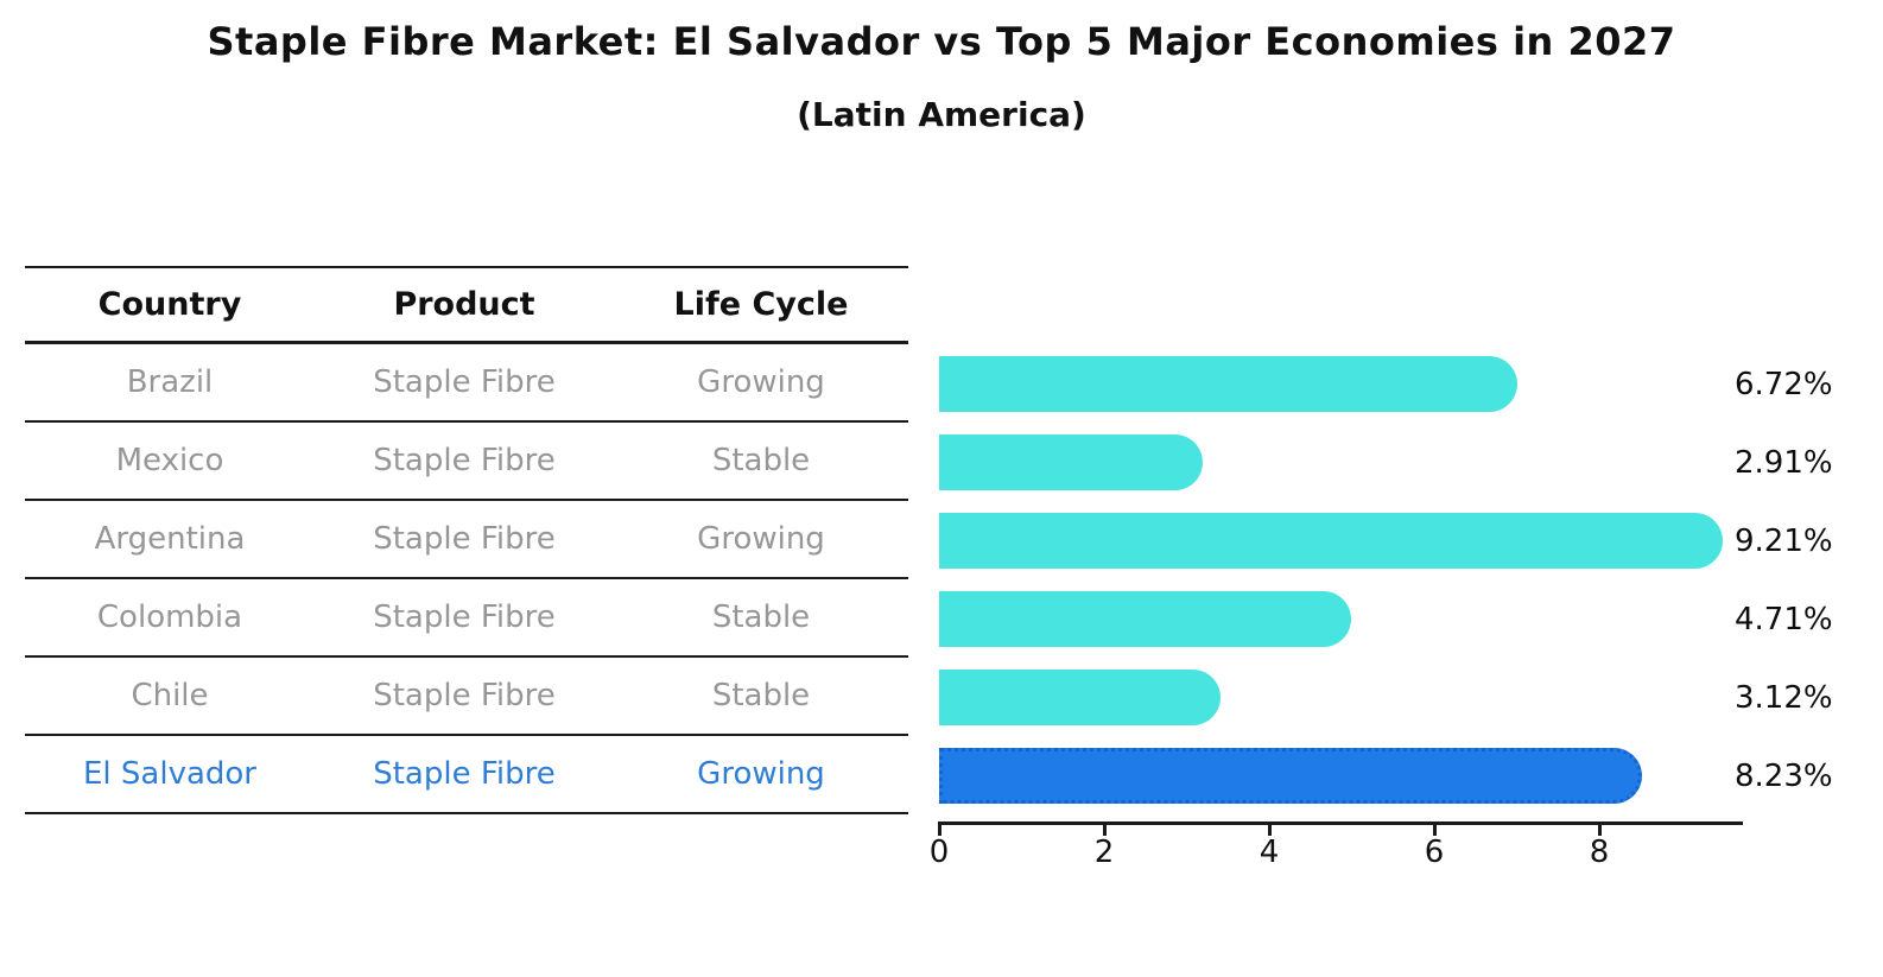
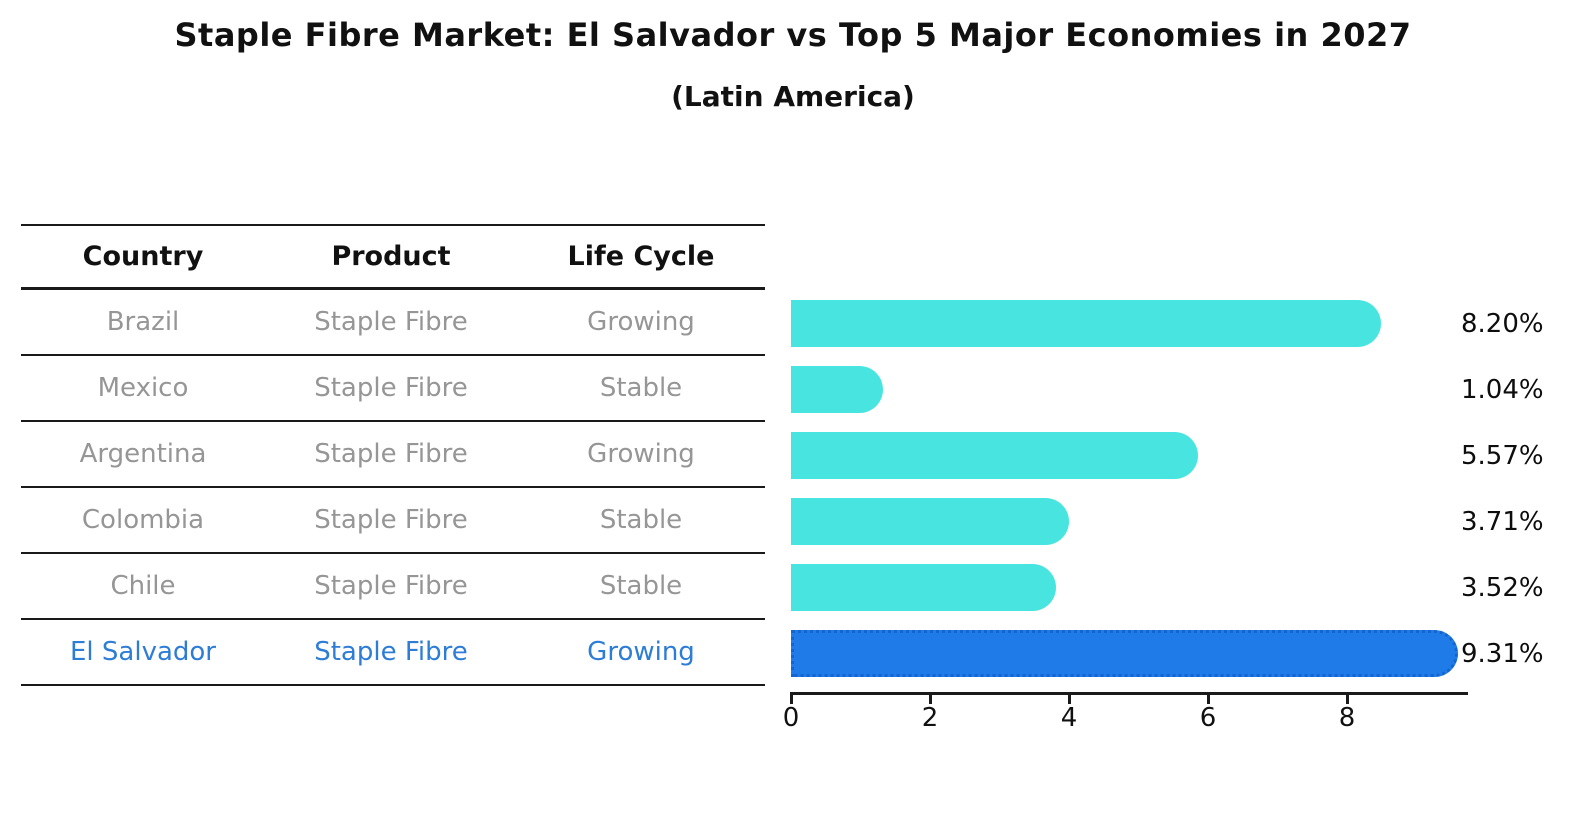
Brazil: 6.72% -> 8.20%
Mexico: 2.91% -> 1.04%
Argentina: 9.21% -> 5.57%
Colombia: 4.71% -> 3.71%
Chile: 3.12% -> 3.52%
El Salvador: 8.23% -> 9.31%
